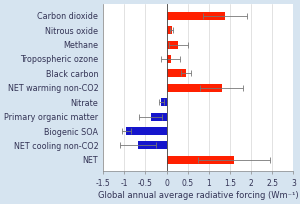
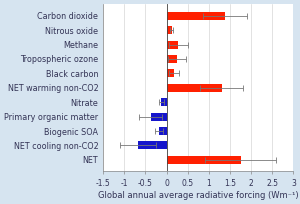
Tropospheric ozone: 0.10 -> 0.25
Black carbon: 0.45 -> 0.18
Biogenic SOA: -0.95 -> -0.18
NET: 1.60 -> 1.75
